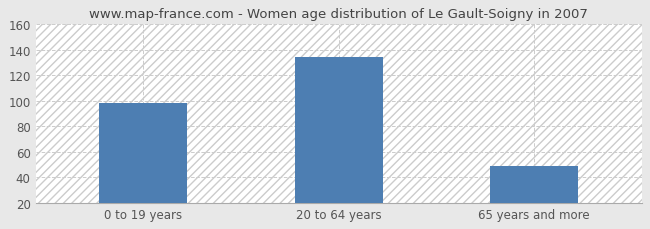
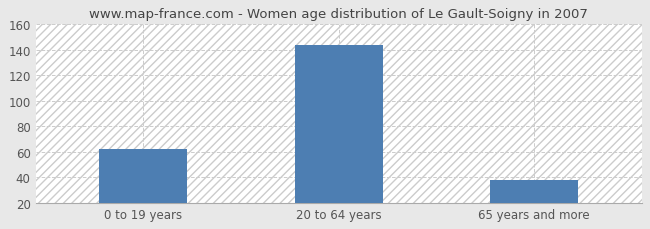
0 to 19 years: 98 -> 62
20 to 64 years: 134 -> 144
65 years and more: 49 -> 38
